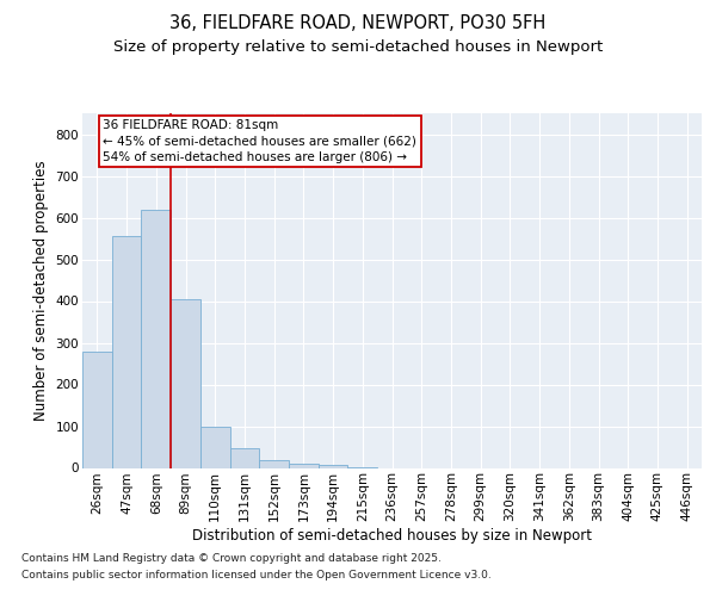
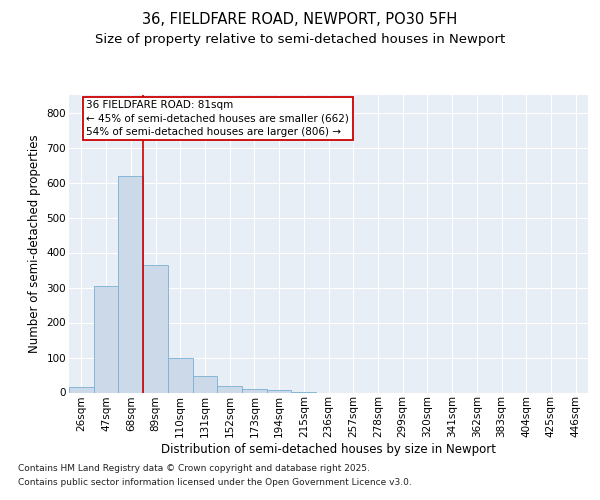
26sqm: 280 -> 15
47sqm: 555 -> 305
89sqm: 405 -> 365
